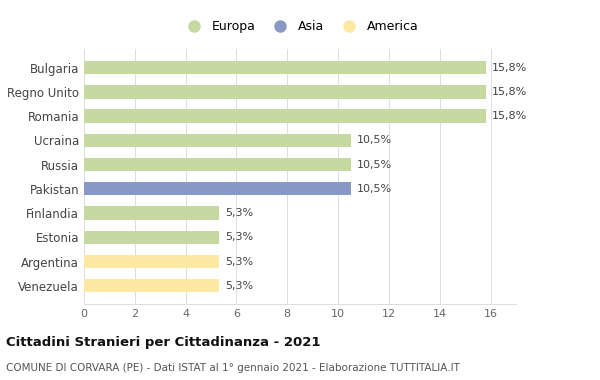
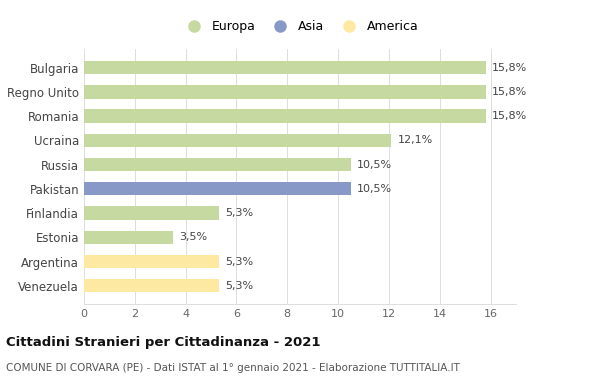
Ucraina: 10,5% -> 12,1%
Estonia: 5,3% -> 3,5%
